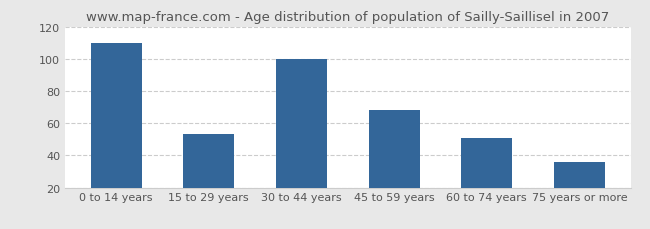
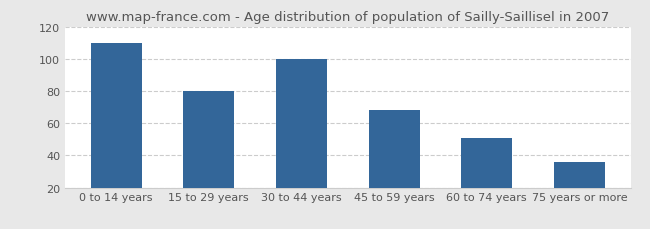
15 to 29 years: 53 -> 80
